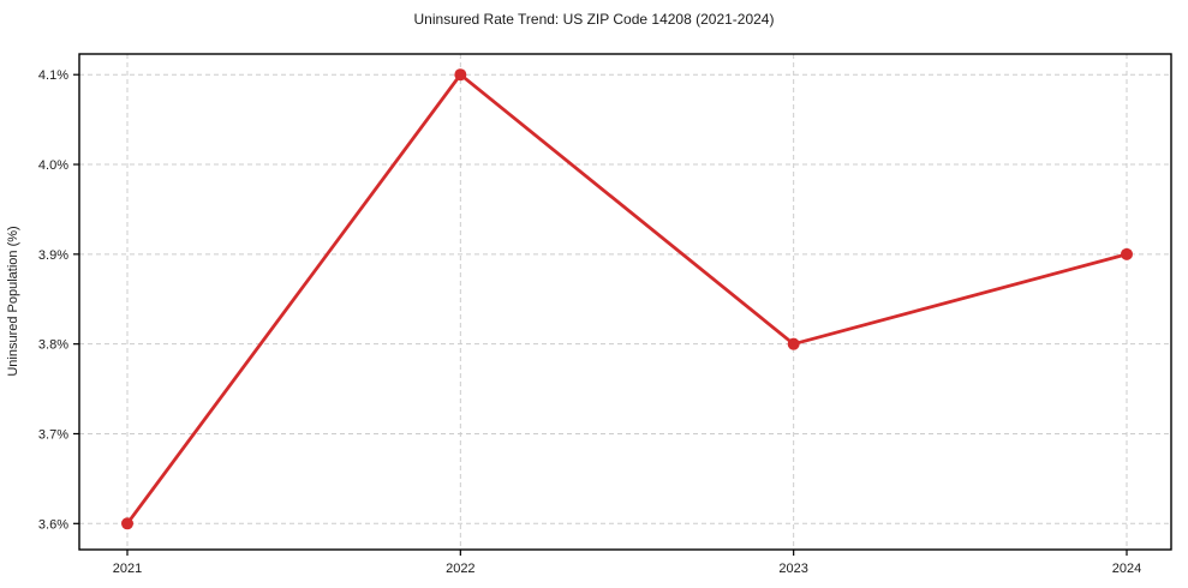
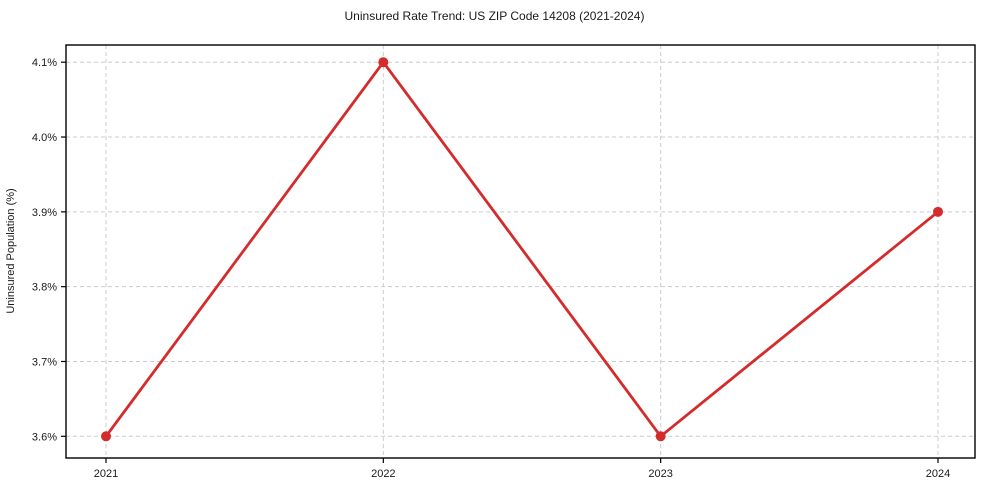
2023: 3.8% -> 3.6%
